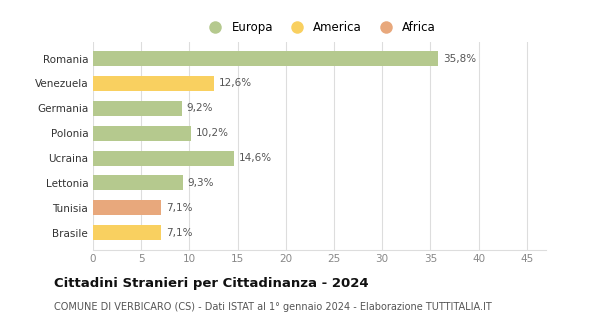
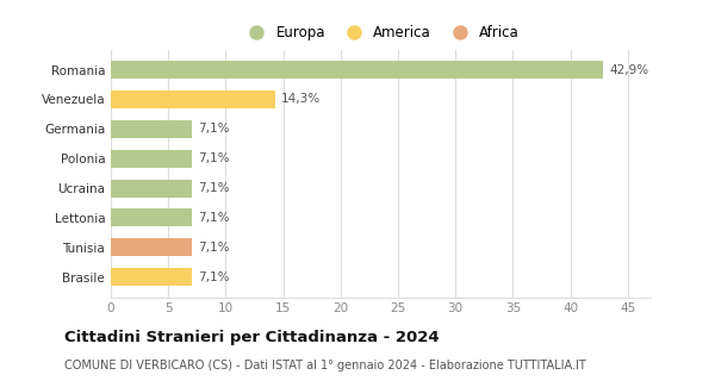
Romania: 35,8% -> 42,9%
Venezuela: 12,6% -> 14,3%
Germania: 9,2% -> 7,1%
Polonia: 10,2% -> 7,1%
Ucraina: 14,6% -> 7,1%
Lettonia: 9,3% -> 7,1%
